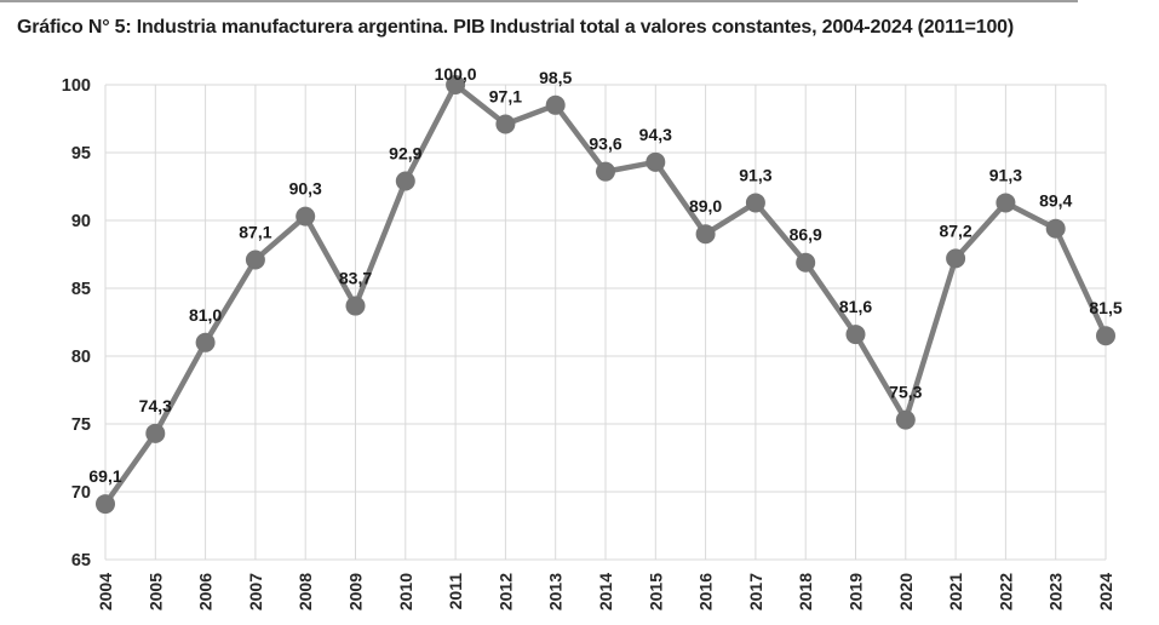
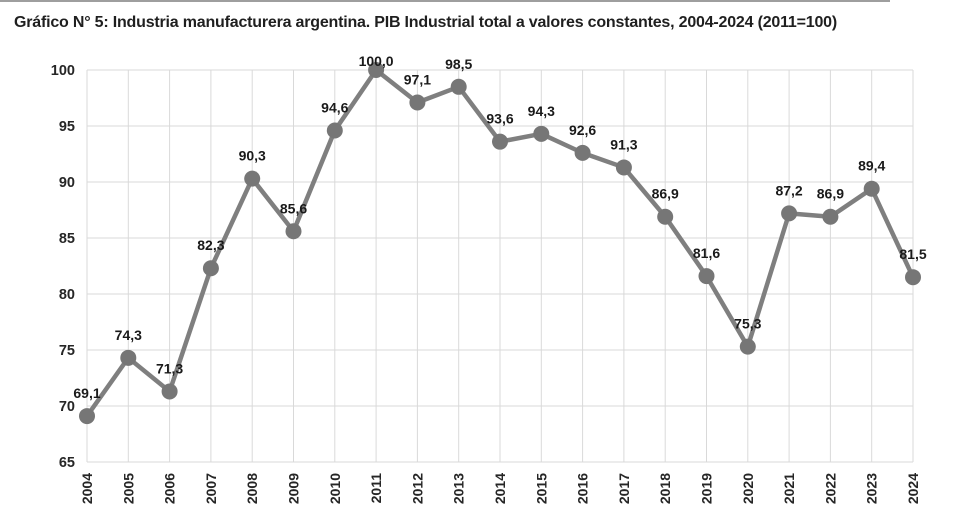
2006: 81,0 -> 71,3
2007: 87,1 -> 82,3
2009: 83,7 -> 85,6
2010: 92,9 -> 94,6
2016: 89,0 -> 92,6
2022: 91,3 -> 86,9
